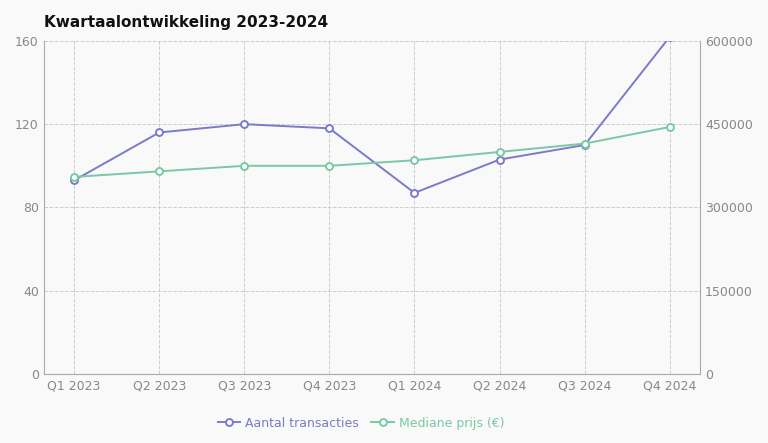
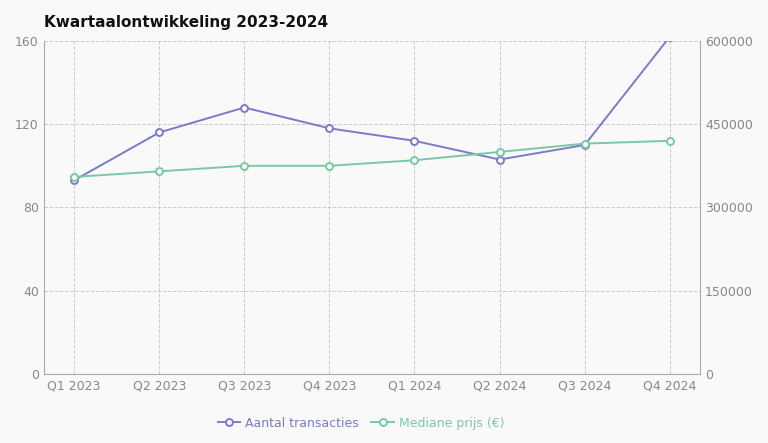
Aantal transacties/Q3 2023: 120 -> 128
Aantal transacties/Q1 2024: 87 -> 112
Mediane prijs (€)/Q4 2024: 445000 -> 420000
